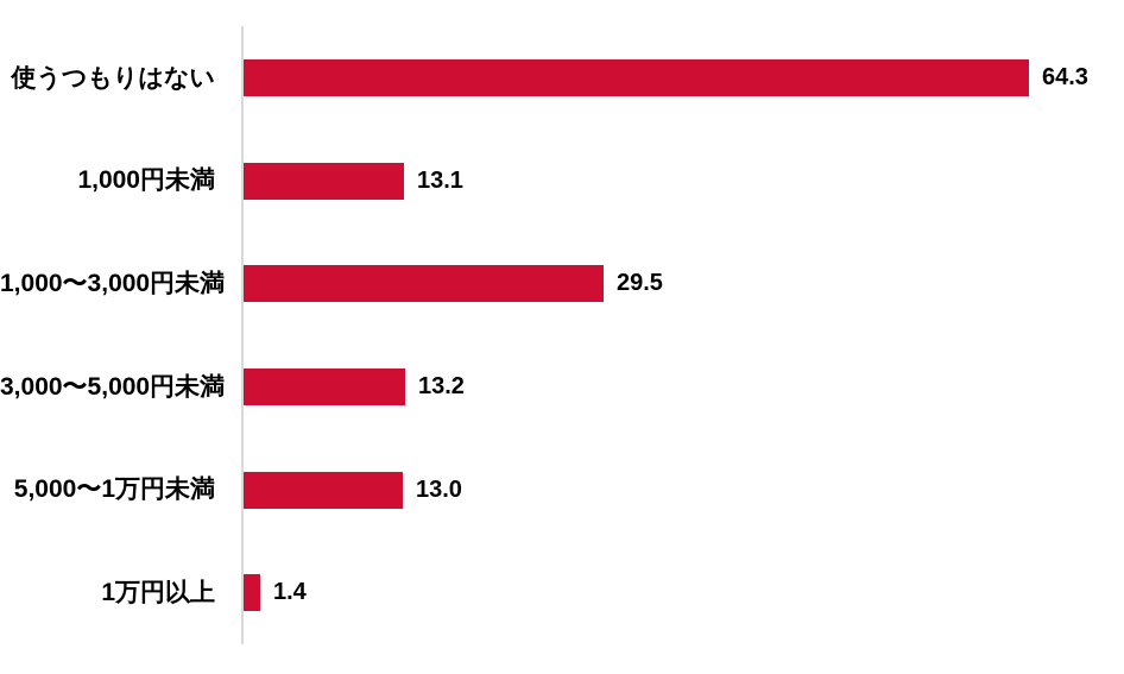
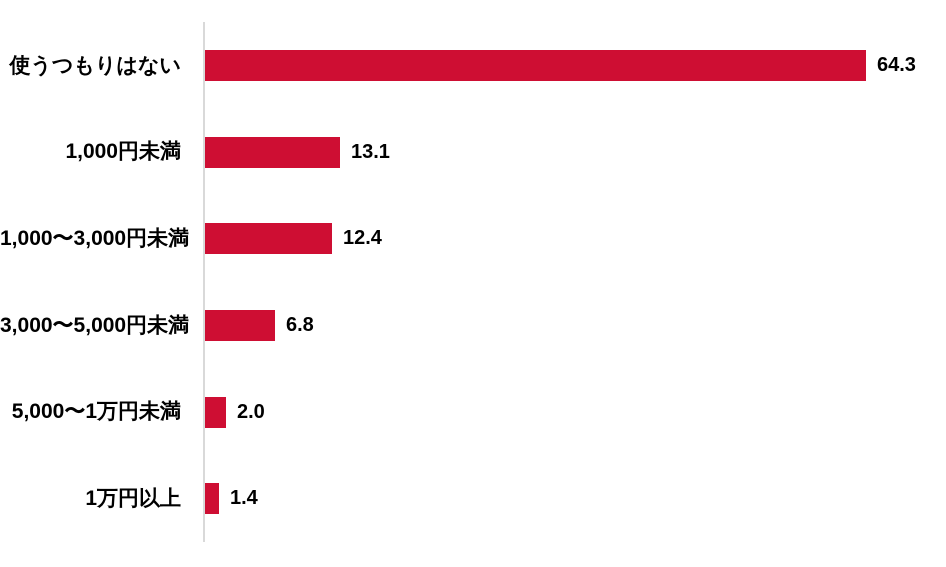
1,000〜3,000円未満: 29.5 -> 12.4
3,000〜5,000円未満: 13.2 -> 6.8
5,000〜1万円未満: 13.0 -> 2.0
